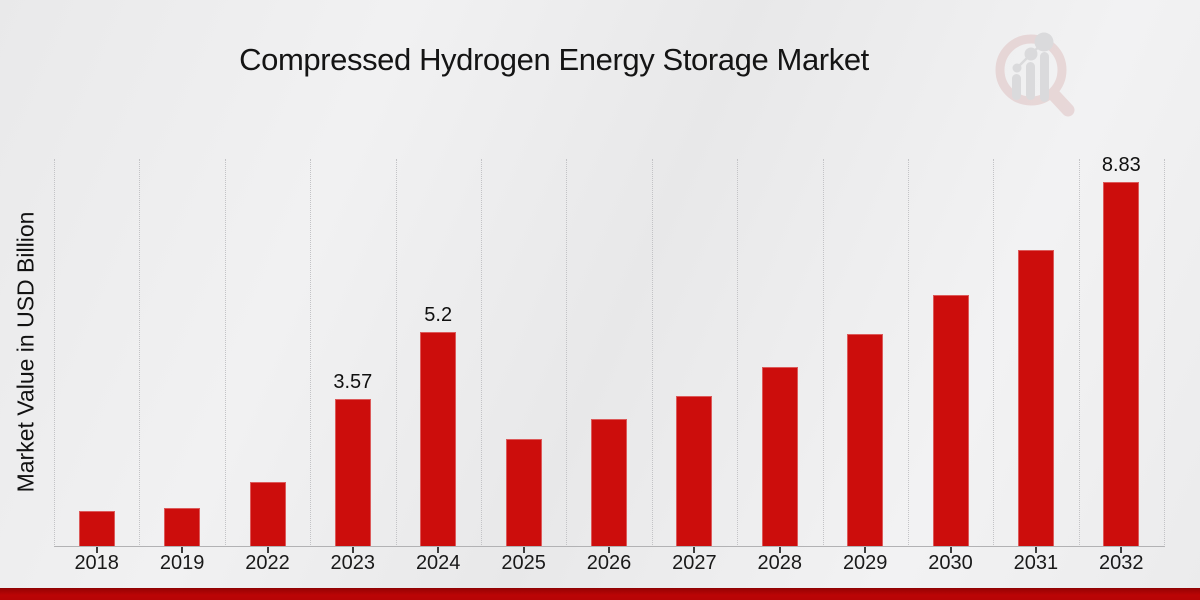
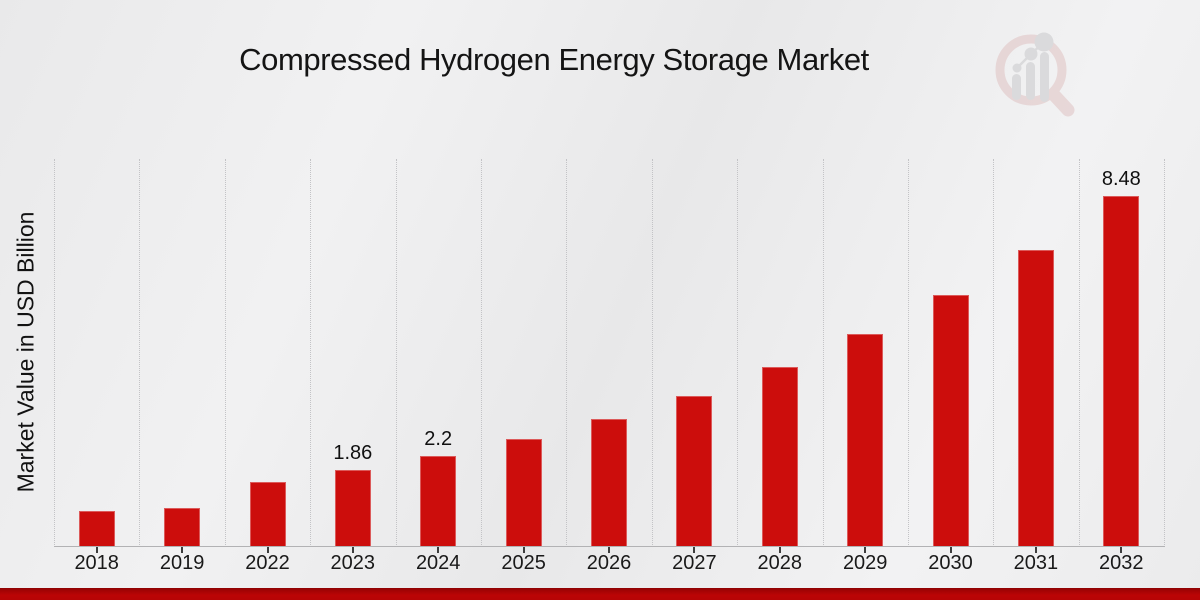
2023: 3.57 -> 1.86
2024: 5.2 -> 2.2
2032: 8.83 -> 8.48
